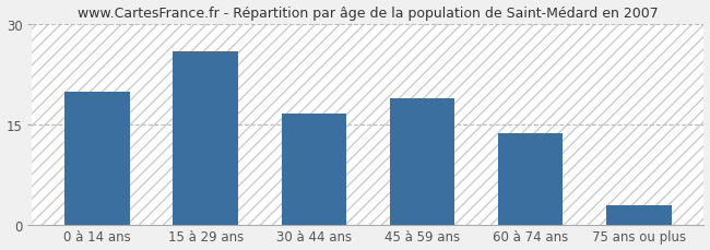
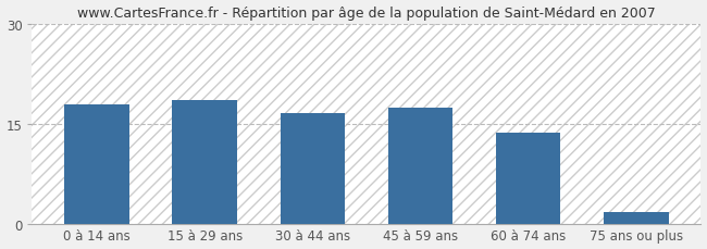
0 à 14 ans: 19.8 -> 17.8
15 à 29 ans: 25.8 -> 18.5
45 à 59 ans: 18.8 -> 17.3
75 ans ou plus: 2.8 -> 1.8
